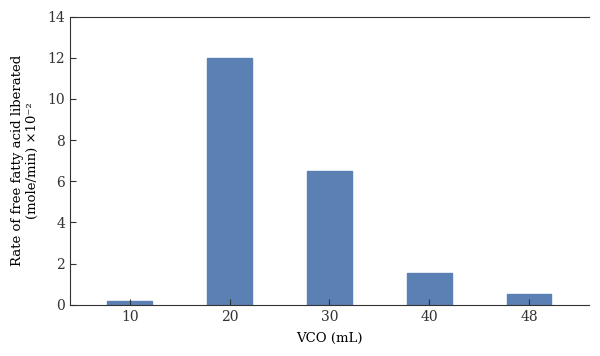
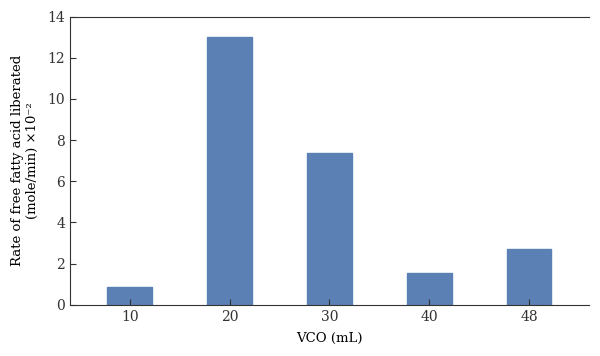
10: 0.20 -> 0.85
20: 12.00 -> 13.00
30: 6.50 -> 7.35
48: 0.50 -> 2.70
